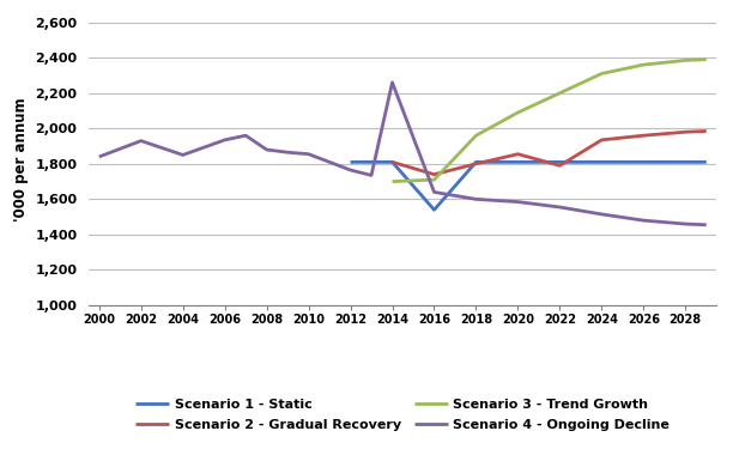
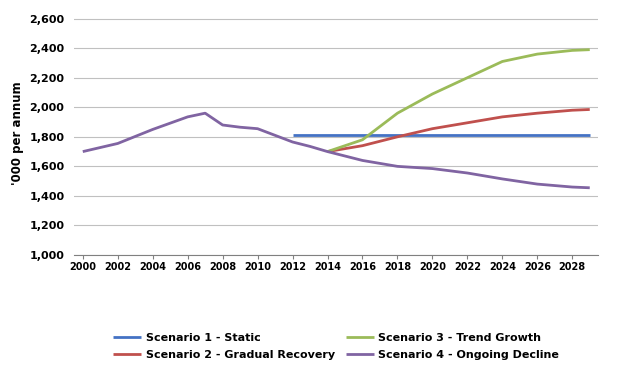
Scenario 4 - Ongoing Decline/2000: 1,840 -> 1,700
Scenario 4 - Ongoing Decline/2002: 1,930 -> 1,760
Scenario 2 - Gradual Recovery/2014: 1,810 -> 1,700
Scenario 4 - Ongoing Decline/2014: 2,260 -> 1,700
Scenario 1 - Static/2016: 1,540 -> 1,810
Scenario 3 - Trend Growth/2016: 1,710 -> 1,780
Scenario 2 - Gradual Recovery/2022: 1,790 -> 1,900
